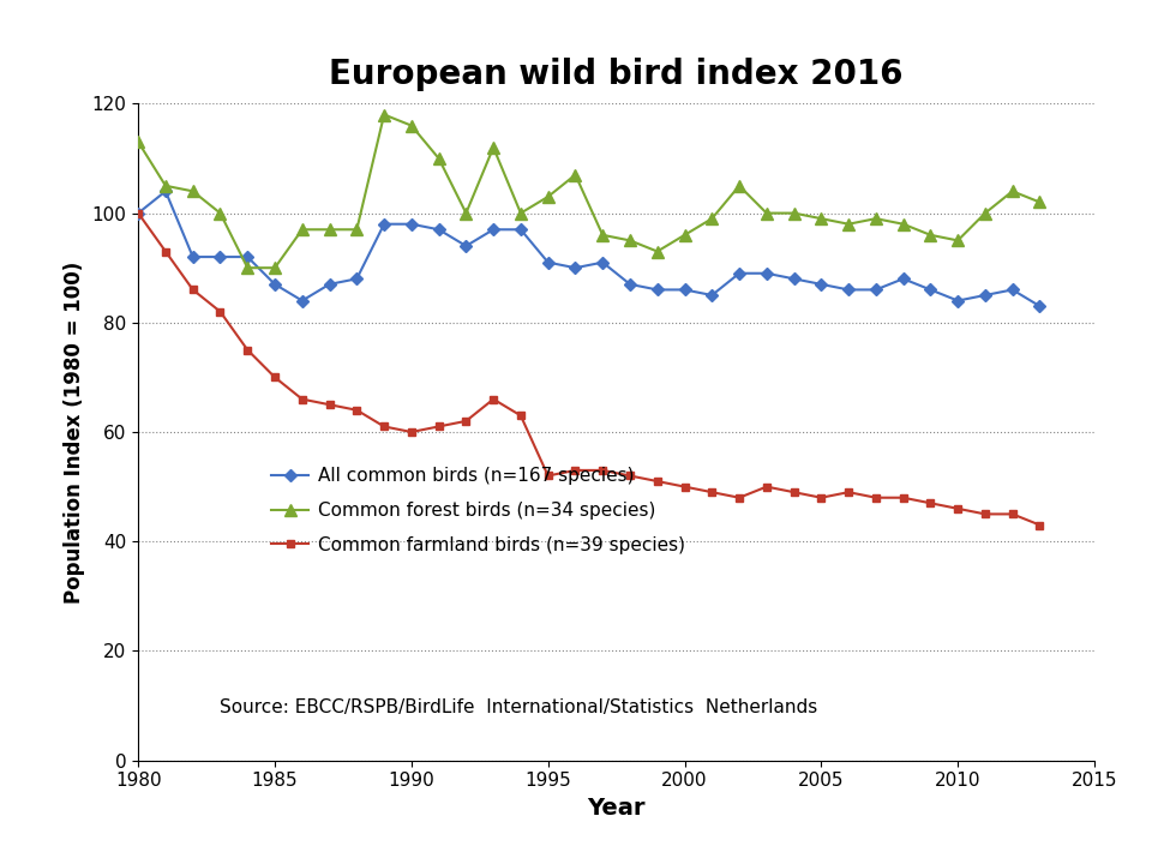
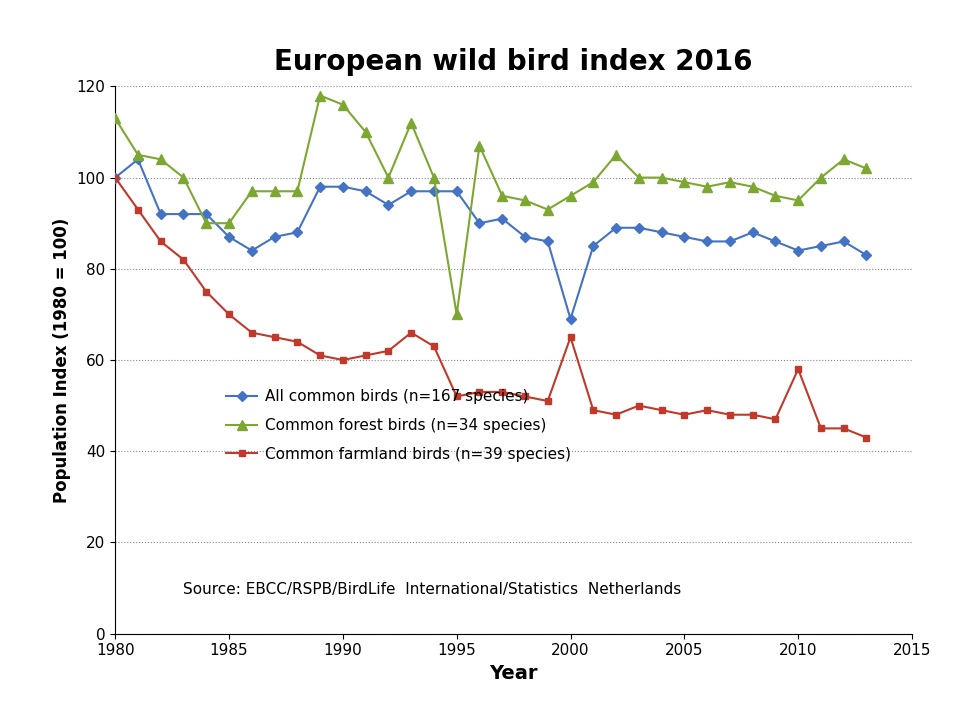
All common birds (n=167 species)/1995: 91 -> 97
Common forest birds (n=34 species)/1995: 103 -> 70
All common birds (n=167 species)/2000: 86 -> 69
Common farmland birds (n=39 species)/2000: 50 -> 65
Common farmland birds (n=39 species)/2010: 46 -> 58
